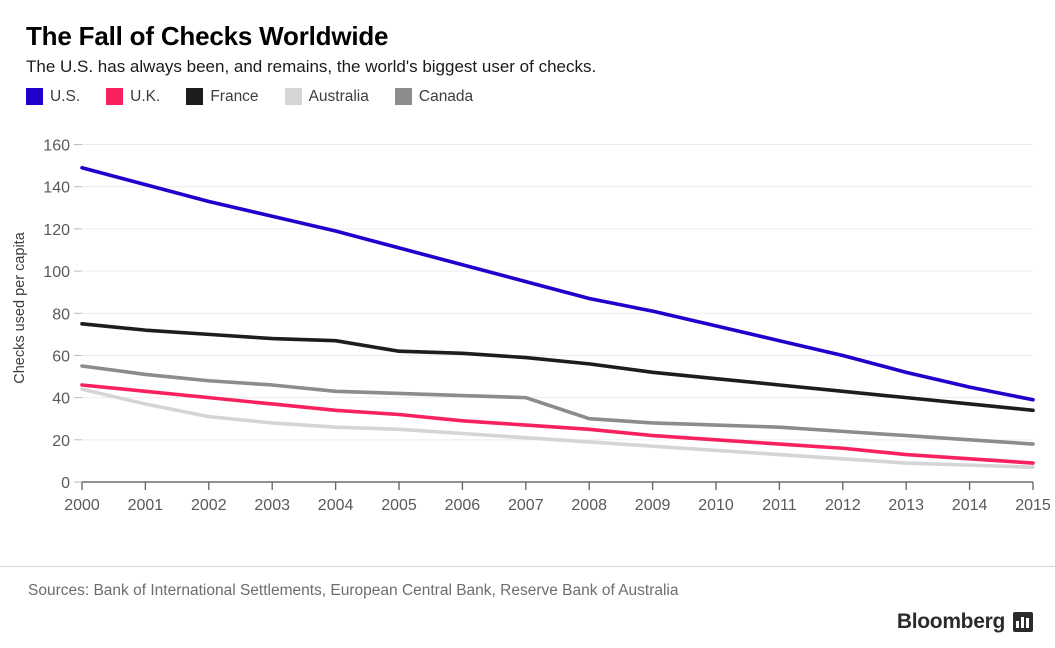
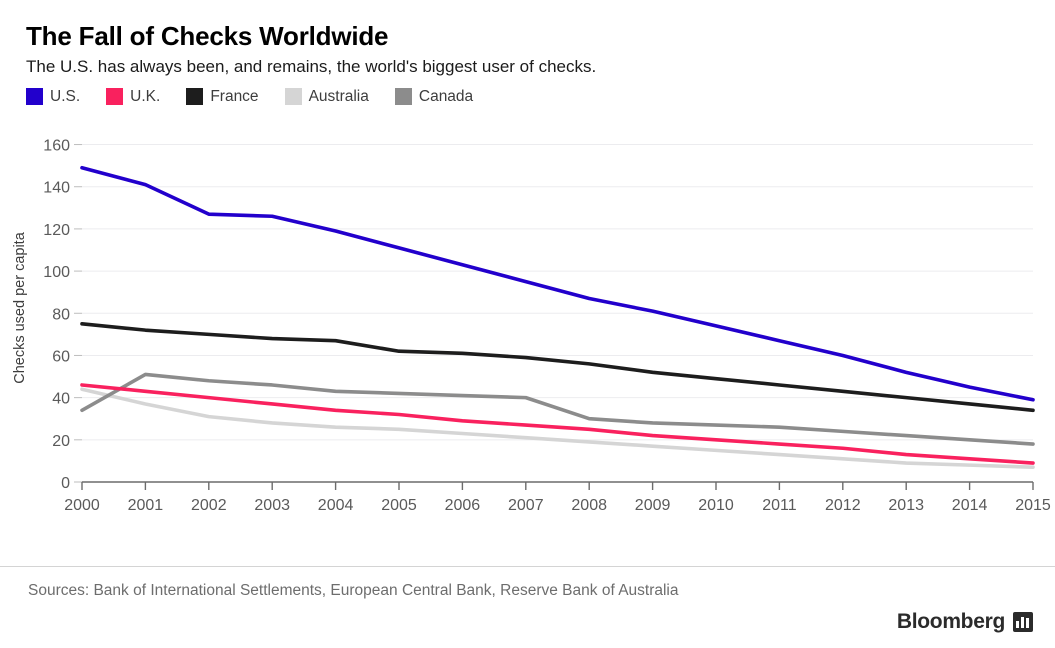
Canada/2000: 55 -> 34
U.S./2002: 133 -> 127
